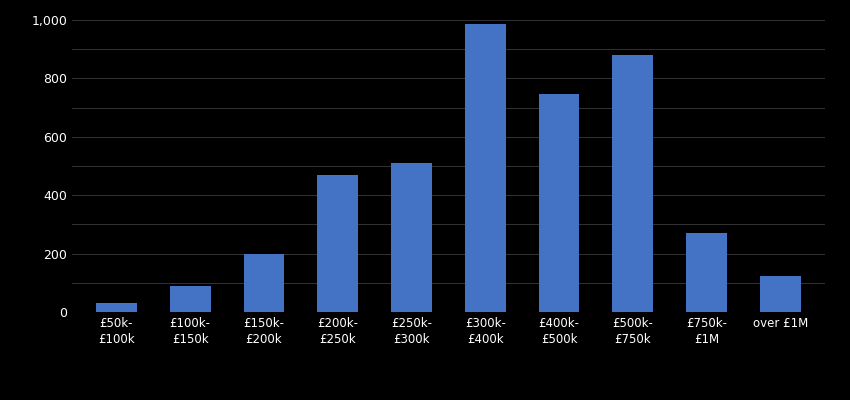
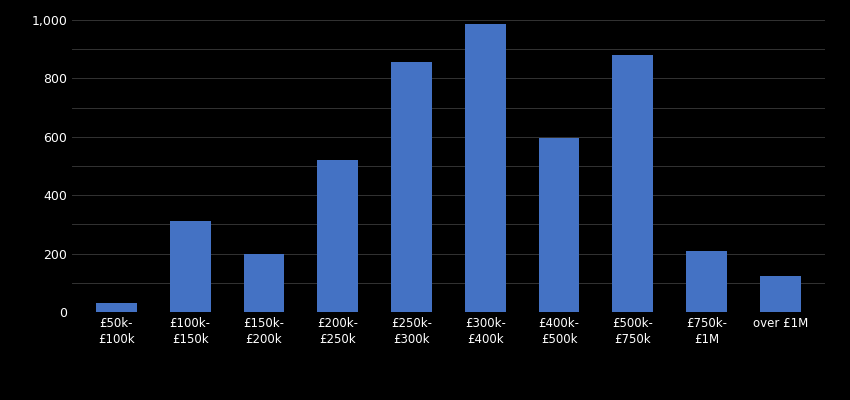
£100k- £150k: 90 -> 310
£200k- £250k: 470 -> 520
£250k- £300k: 510 -> 855
£400k- £500k: 745 -> 595
£750k- £1M: 270 -> 210
